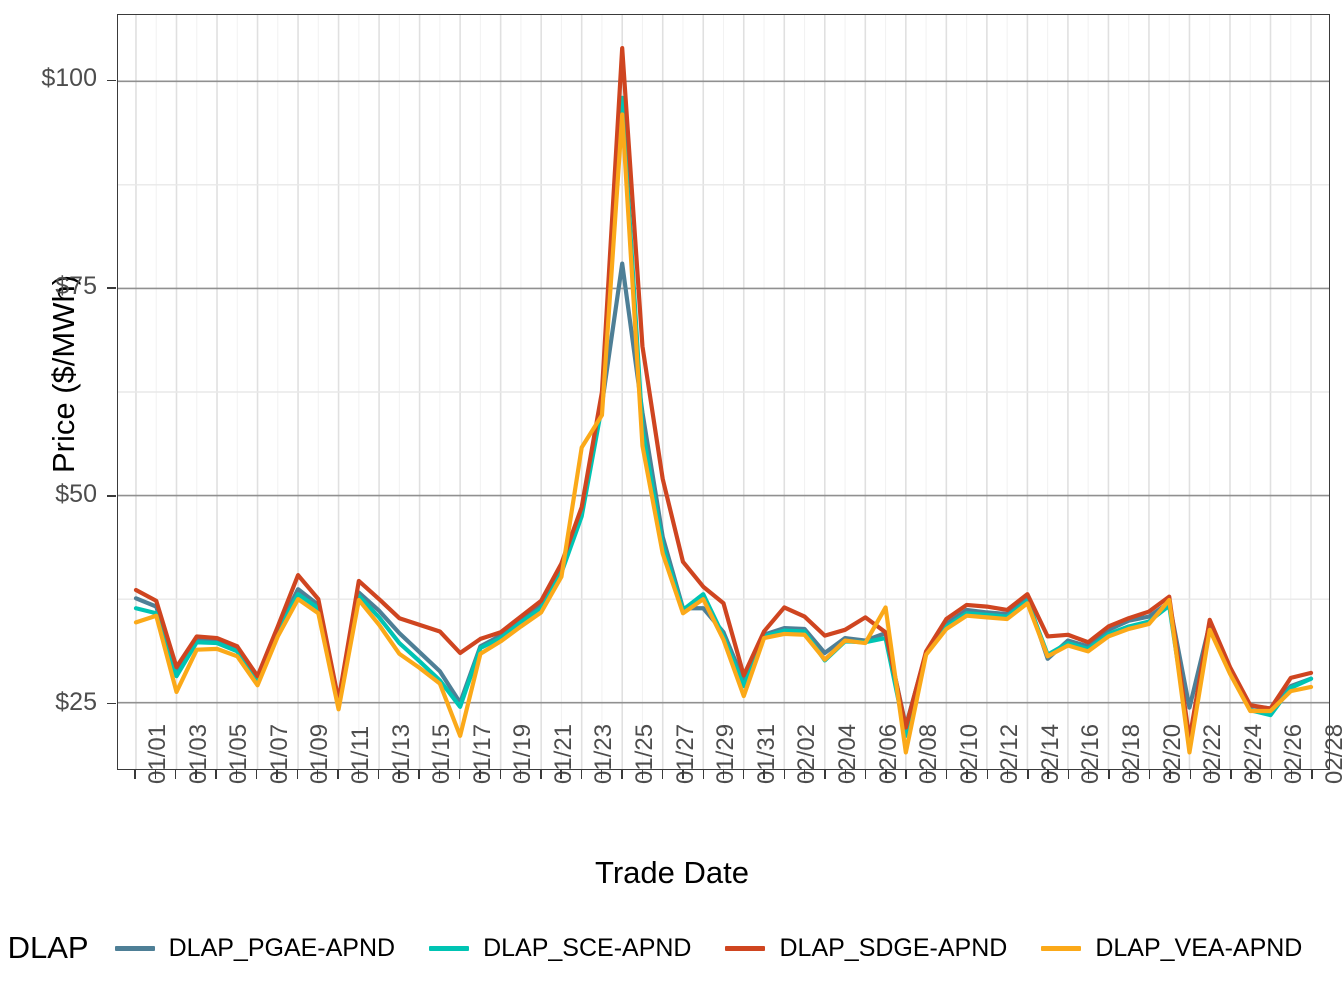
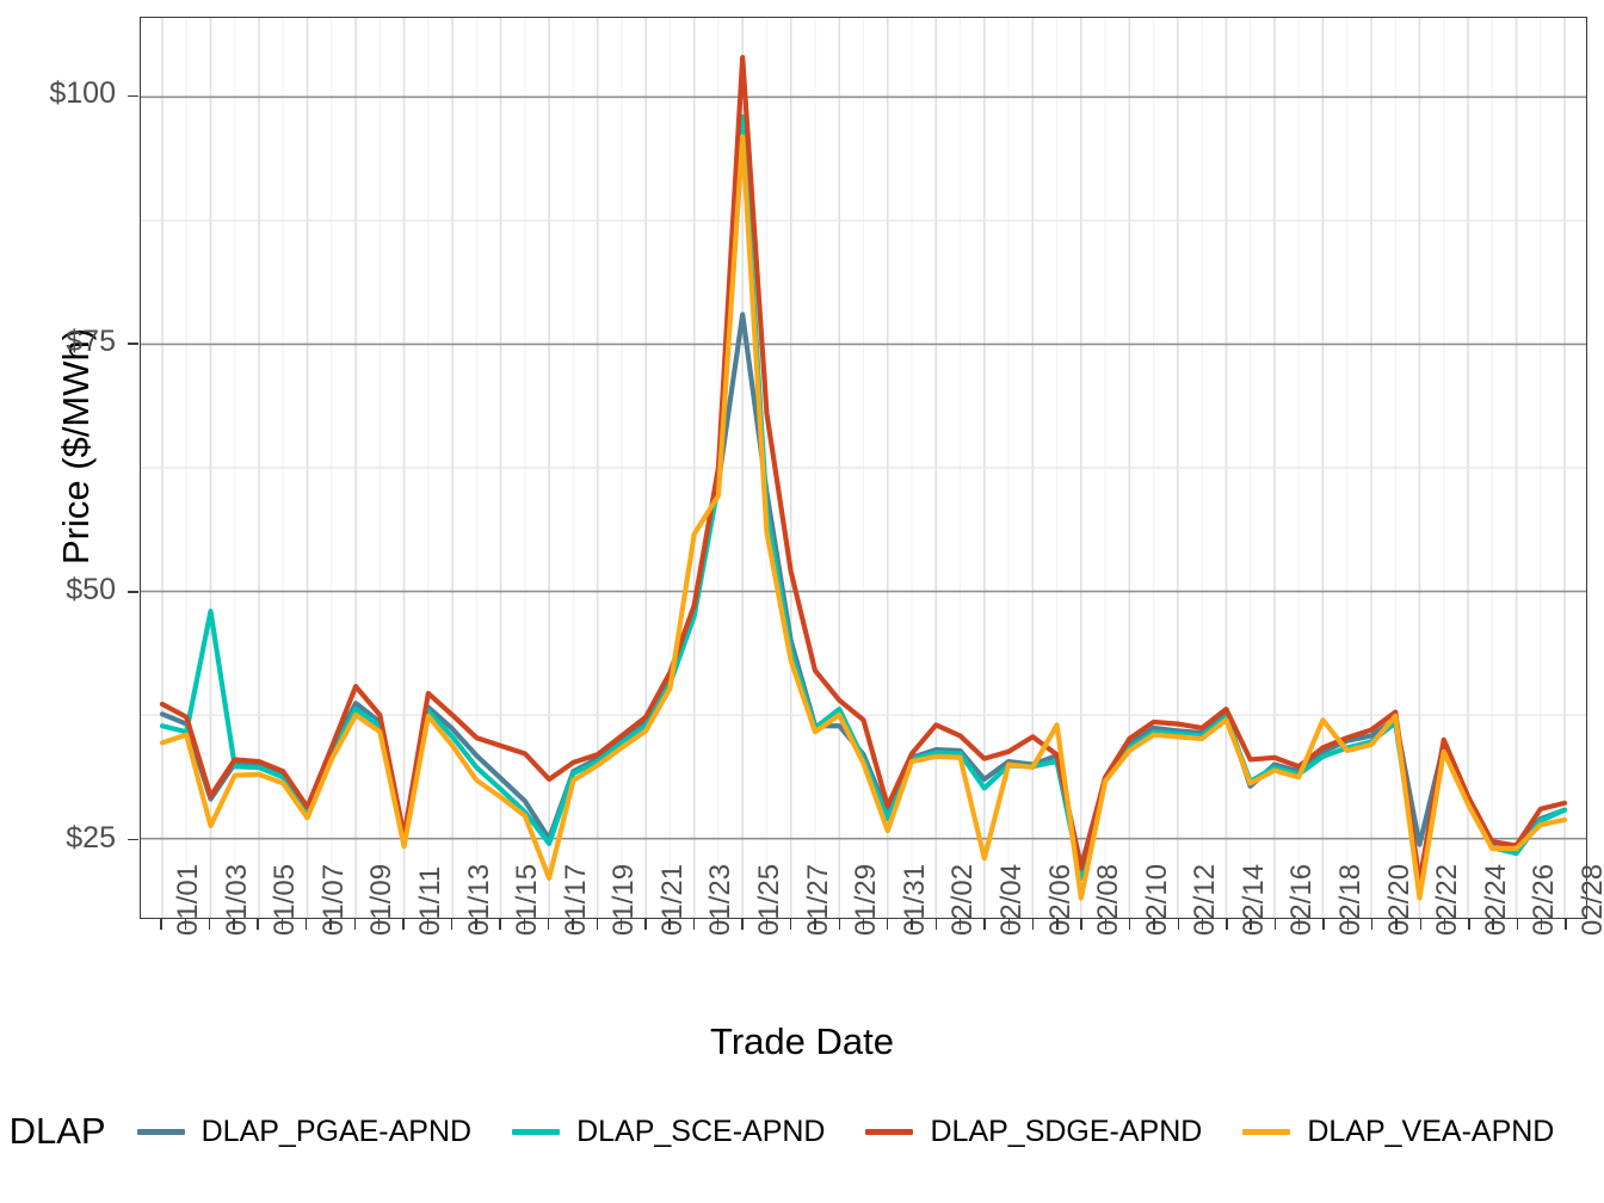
DLAP_SCE-APND/01/03: $28 -> $48
DLAP_VEA-APND/02/04: $30 -> $23
DLAP_VEA-APND/02/18: $33 -> $37
